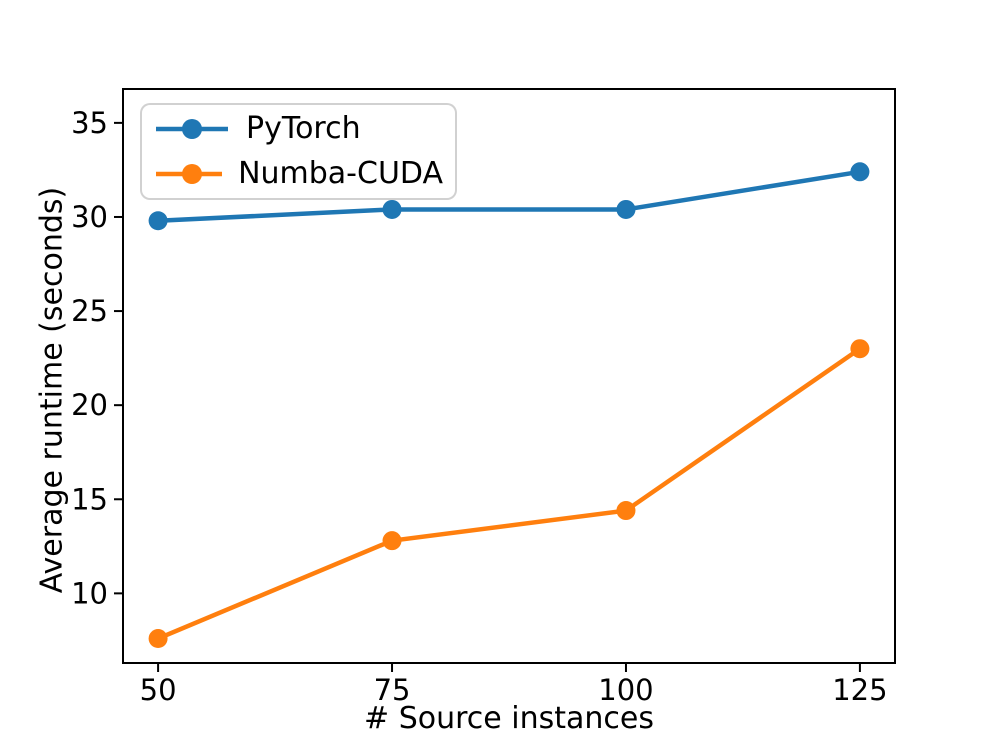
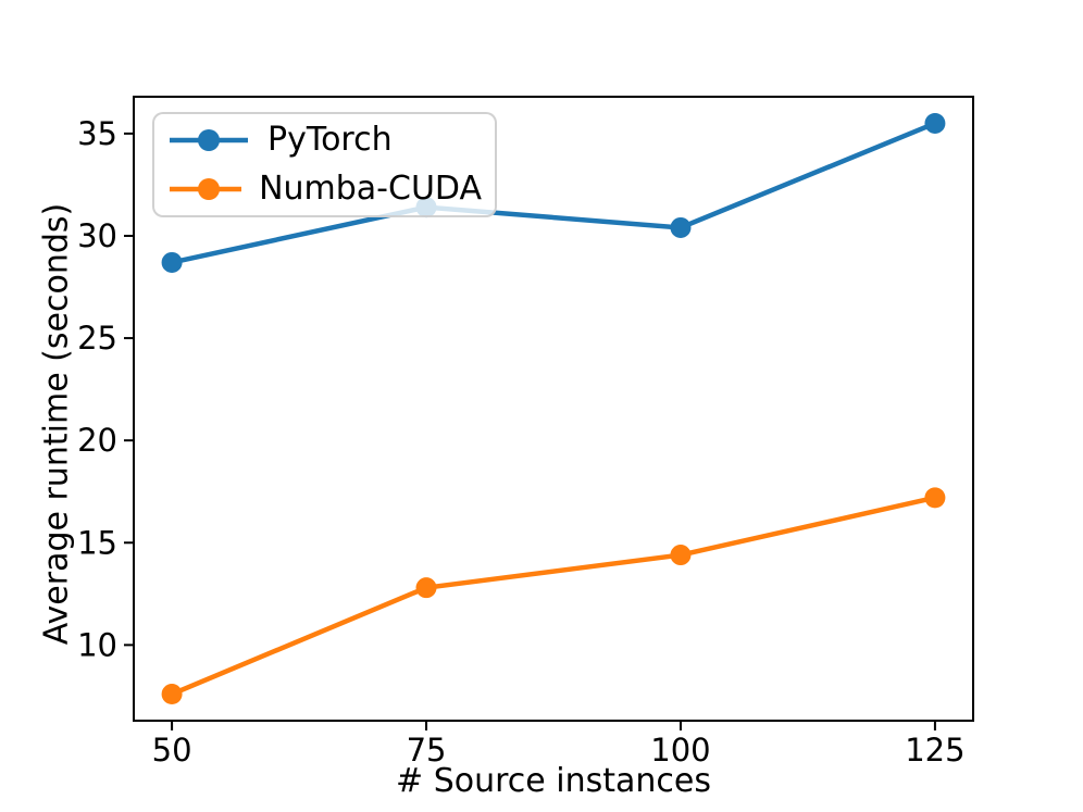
PyTorch/50: 29.8 -> 28.7
PyTorch/75: 30.4 -> 31.4
PyTorch/125: 32.4 -> 35.5
Numba-CUDA/125: 23.0 -> 17.2
